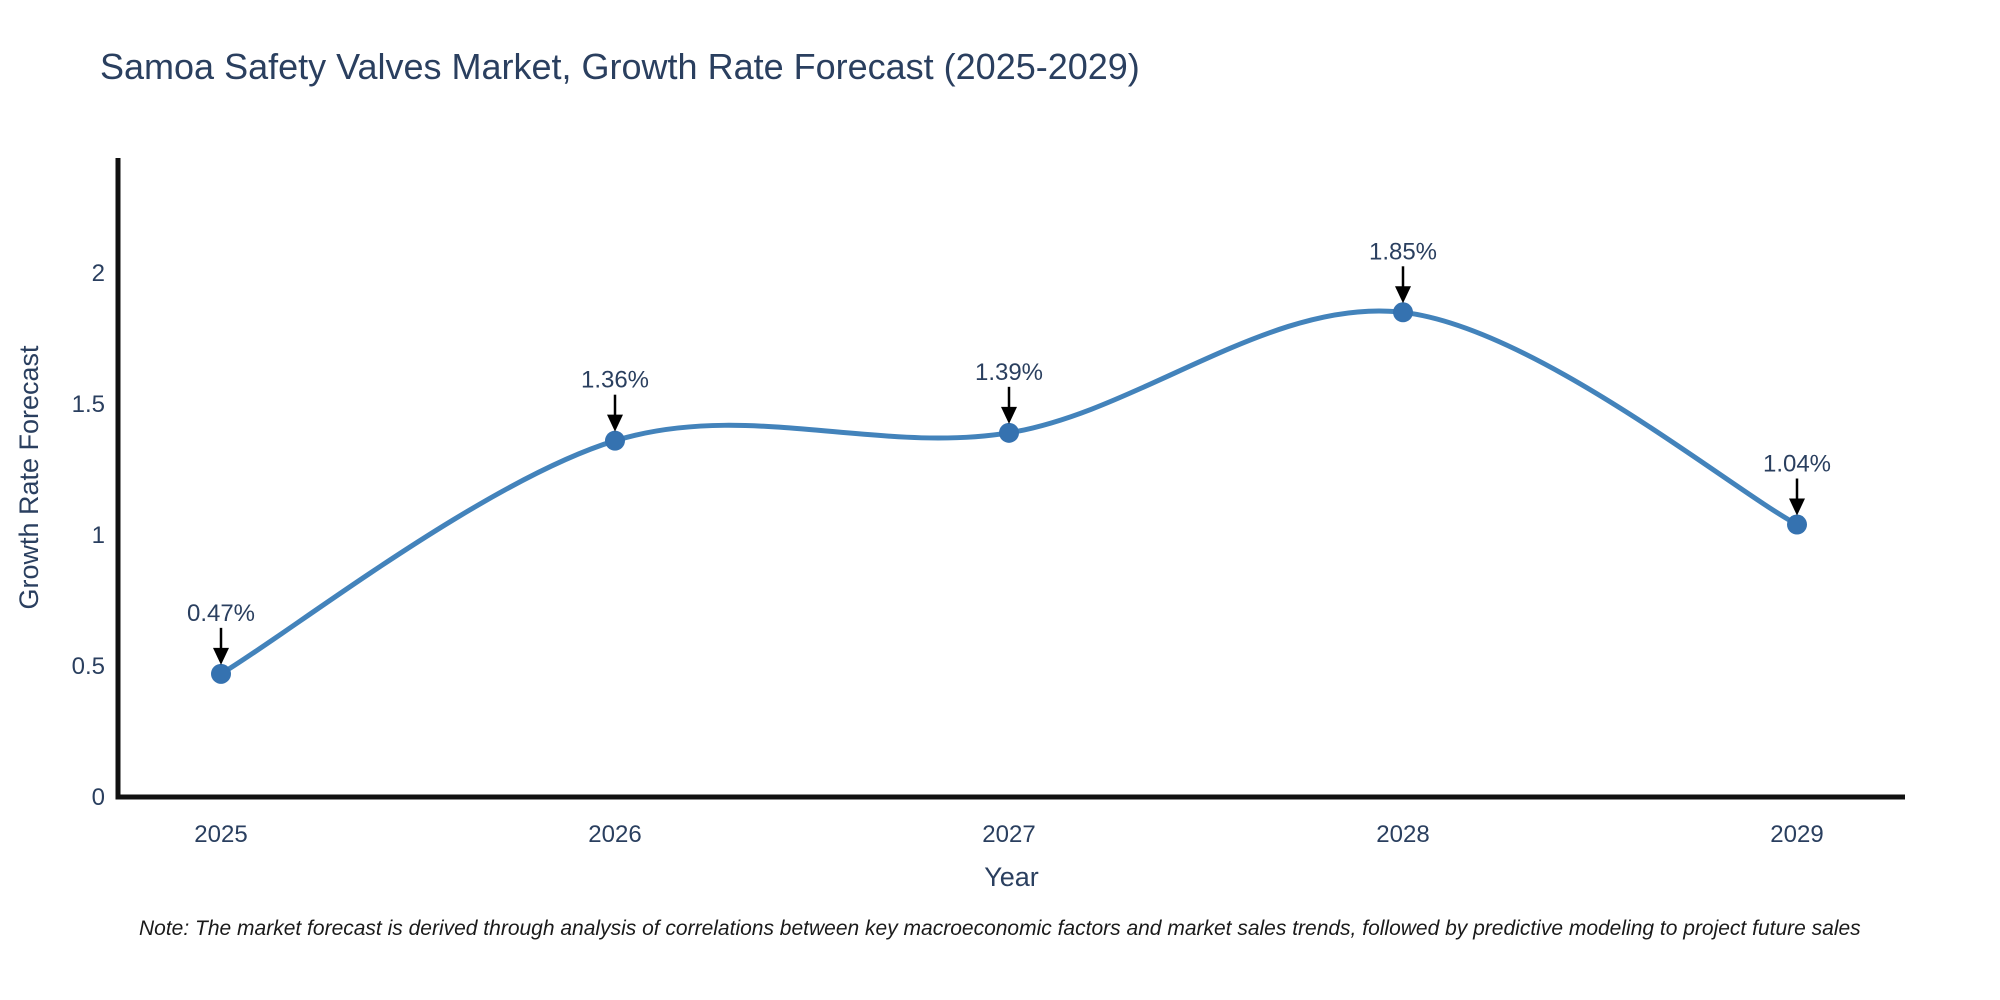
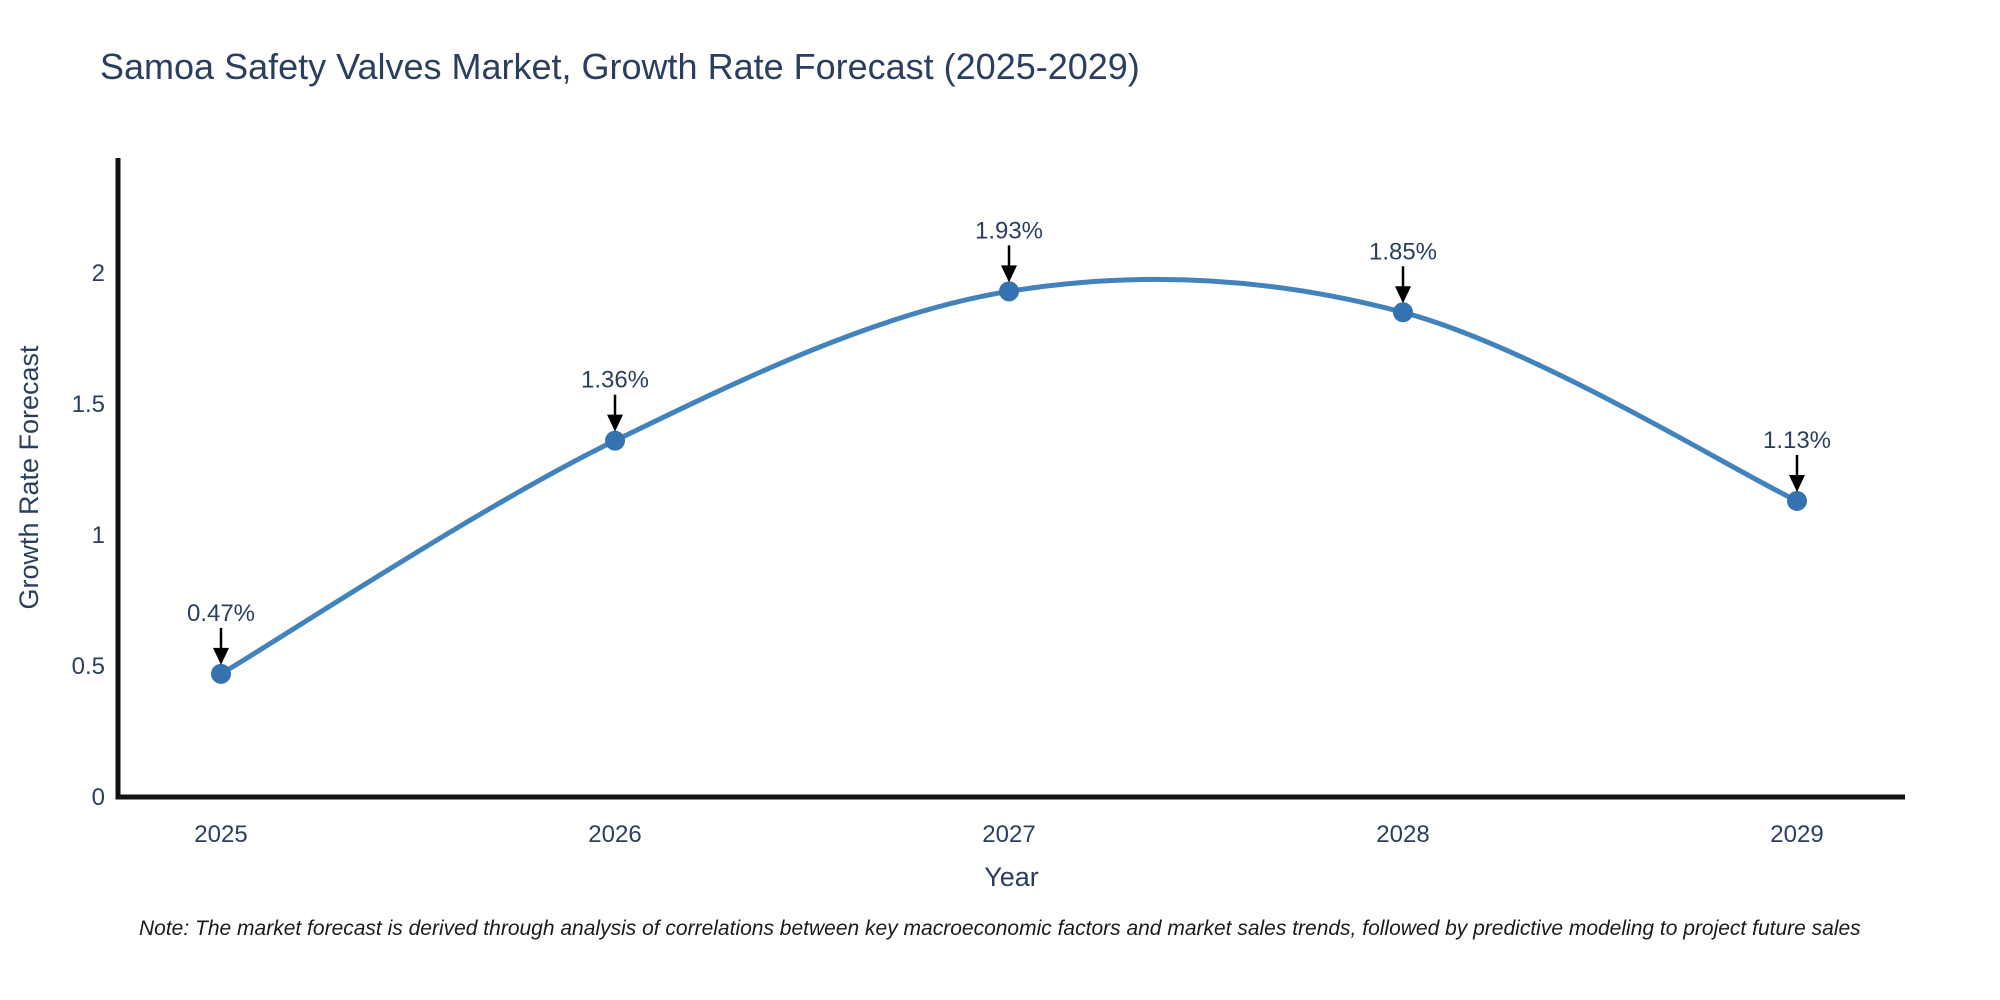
2027: 1.39% -> 1.93%
2029: 1.04% -> 1.13%
